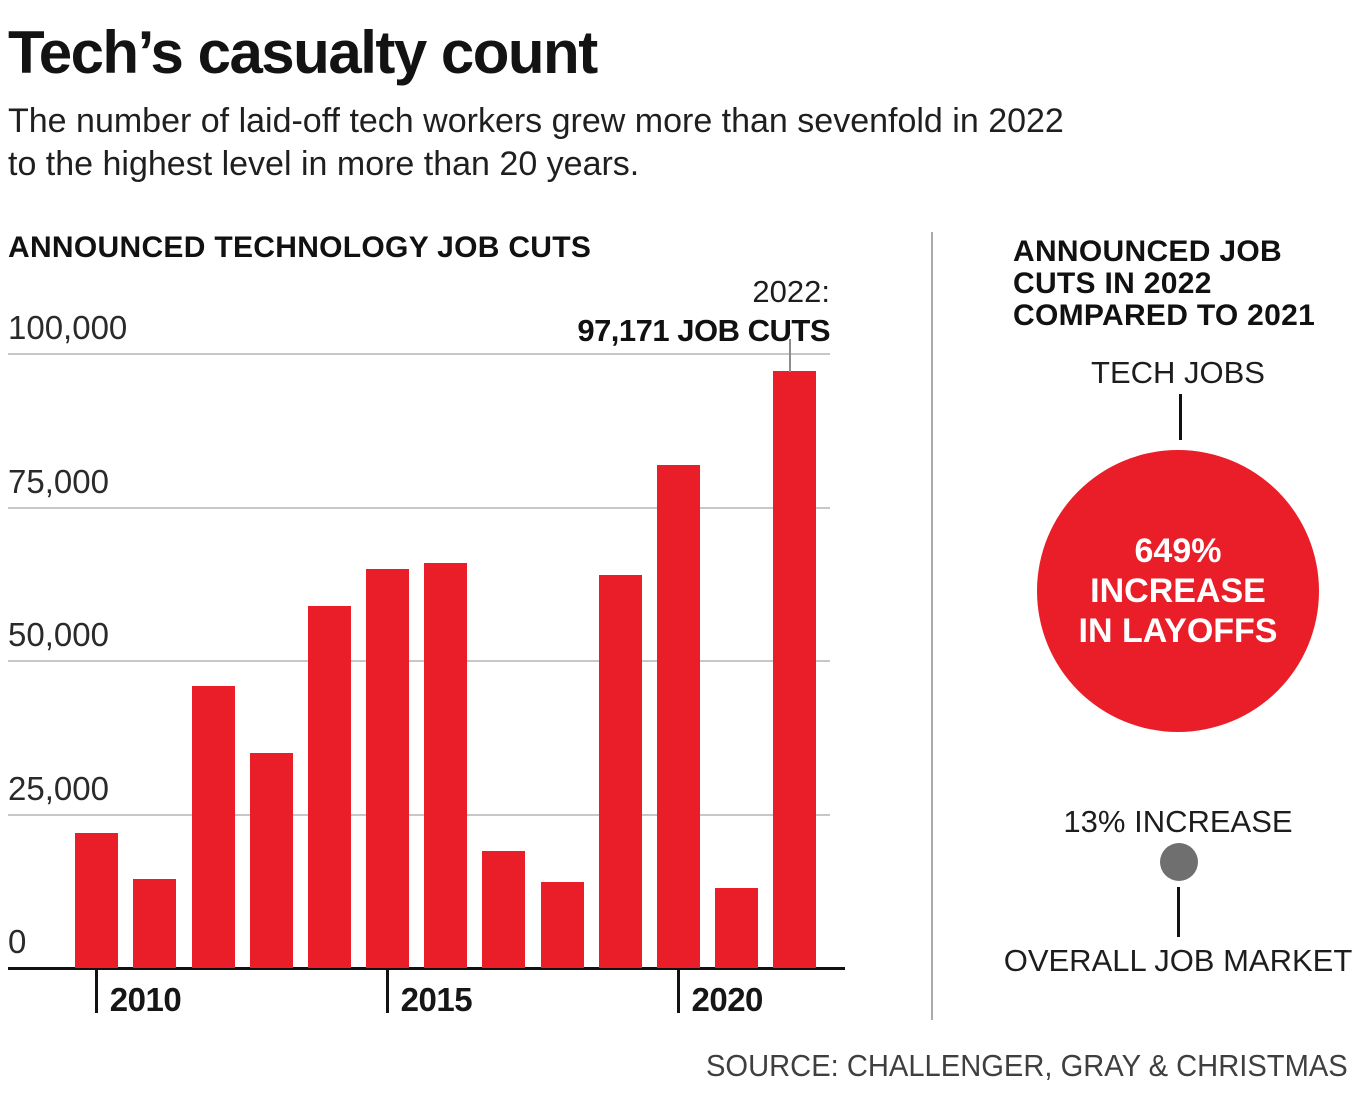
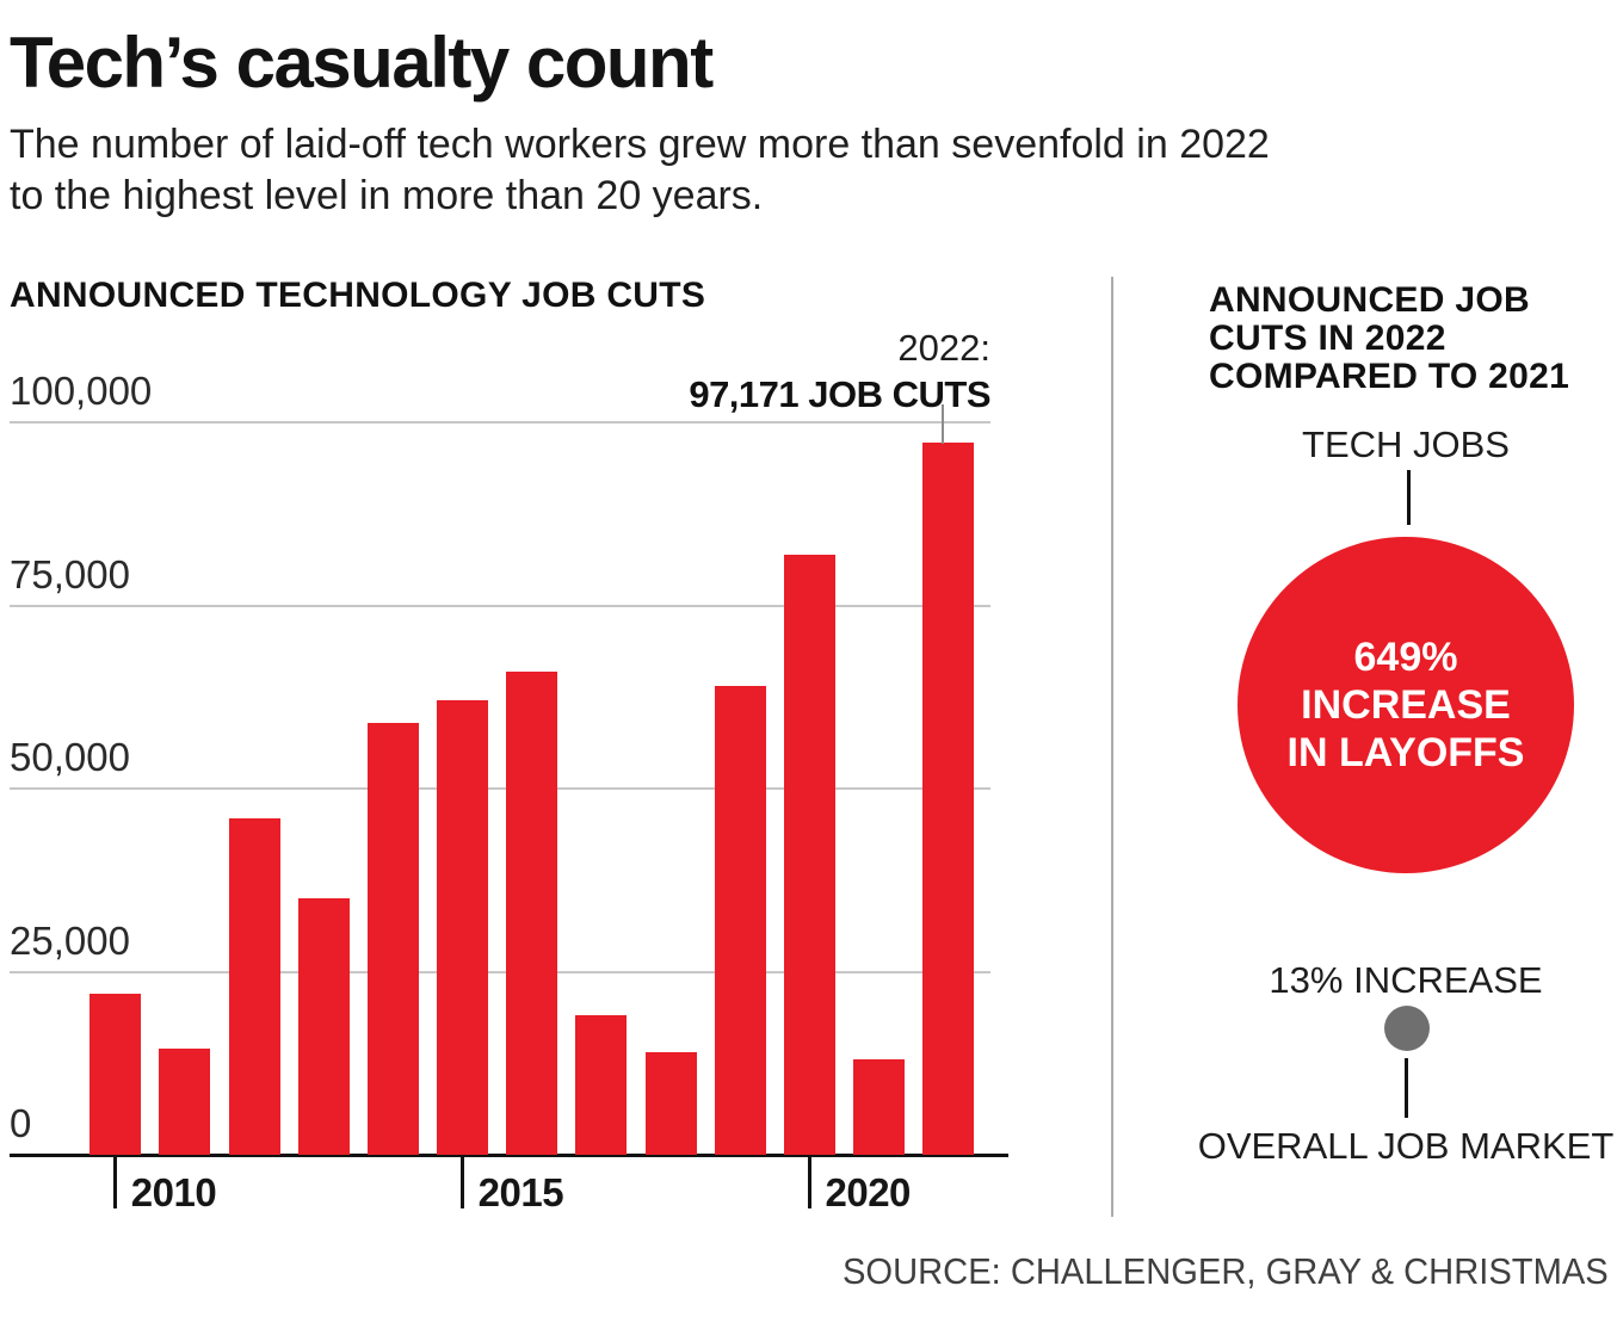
2015: 65000 -> 62000
